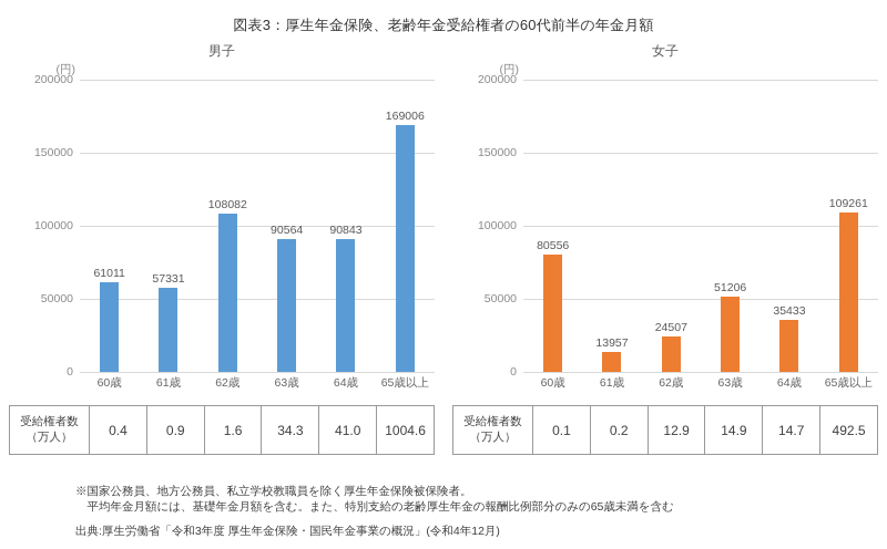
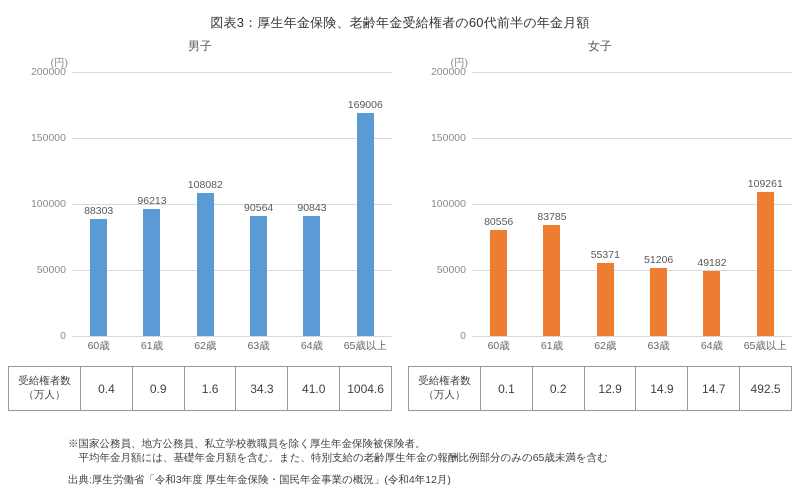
男子/60歳: 61011 -> 88303
男子/61歳: 57331 -> 96213
女子/61歳: 13957 -> 83785
女子/62歳: 24507 -> 55371
女子/64歳: 35433 -> 49182
